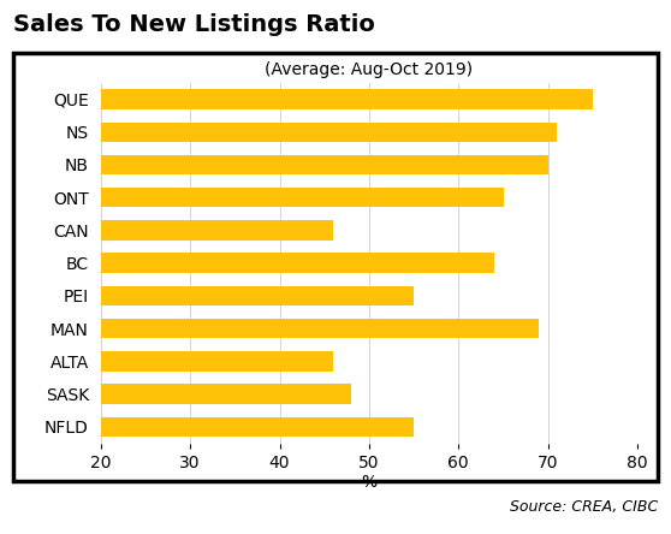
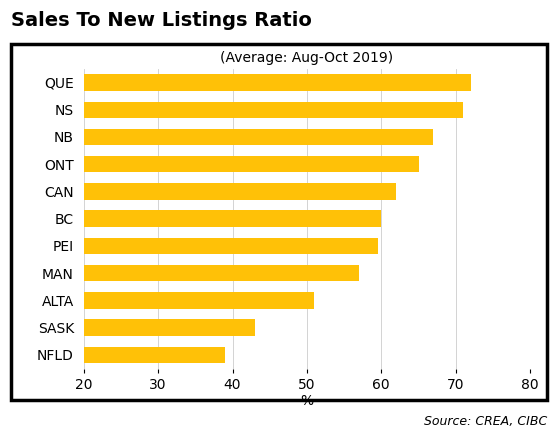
QUE: 75.0 -> 72.0
NB: 70.0 -> 67.0
CAN: 46.0 -> 62.0
BC: 64.0 -> 60.0
PEI: 55.0 -> 59.5
MAN: 69.0 -> 57.0
ALTA: 46.0 -> 51.0
SASK: 48.0 -> 43.0
NFLD: 55.0 -> 39.0
